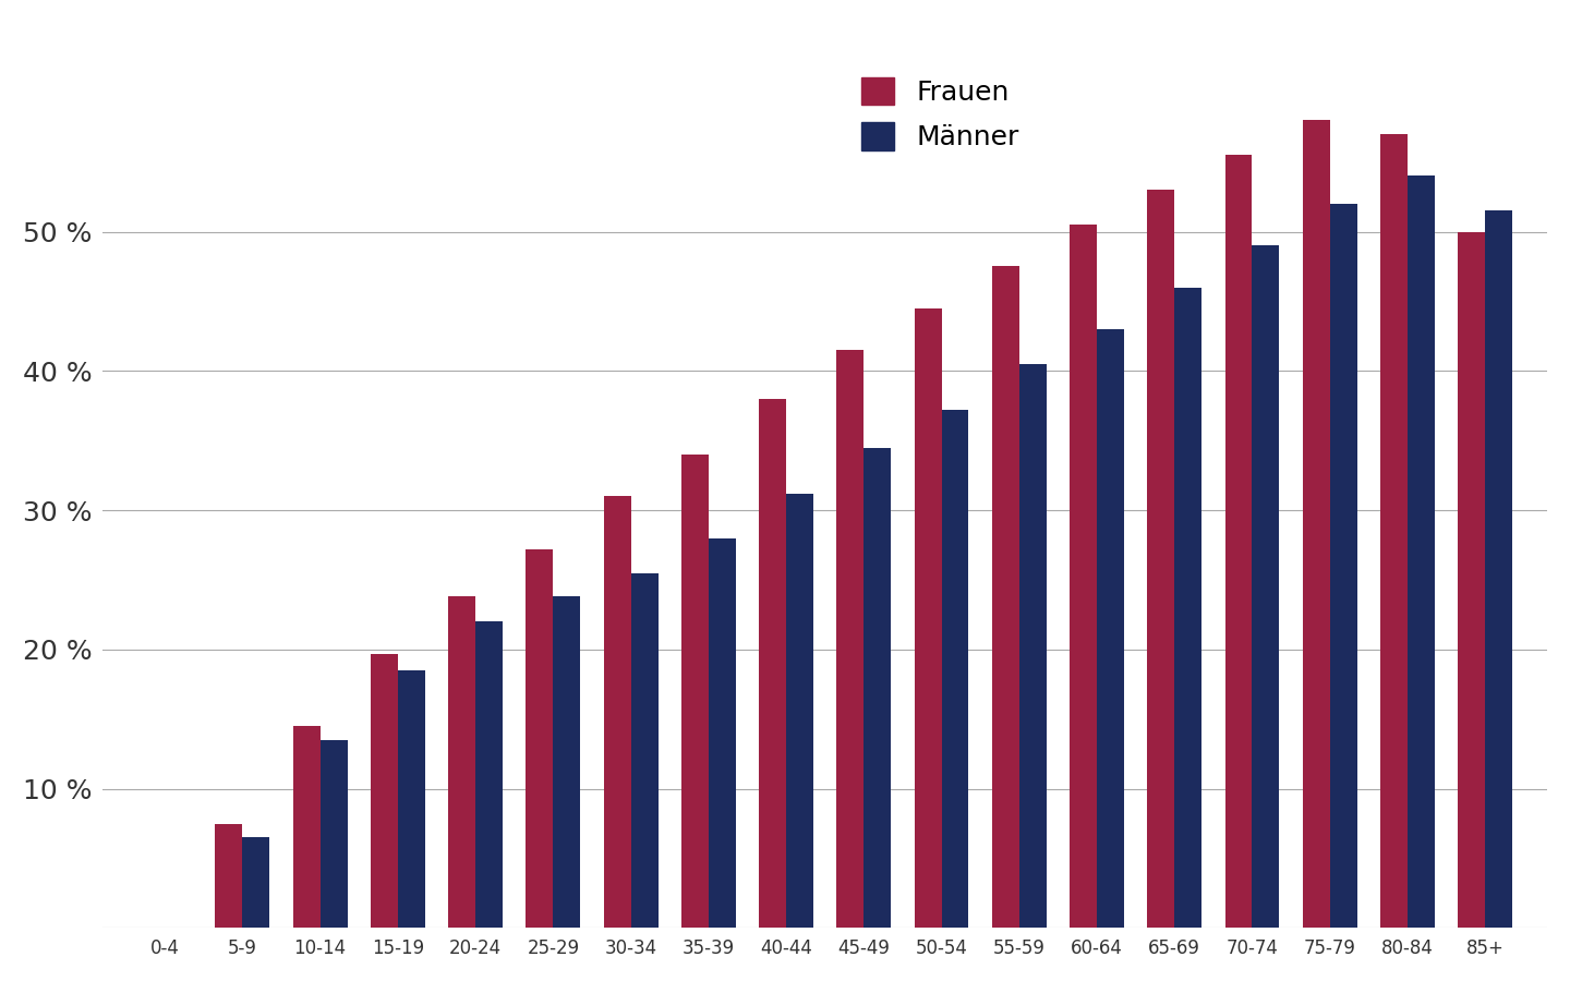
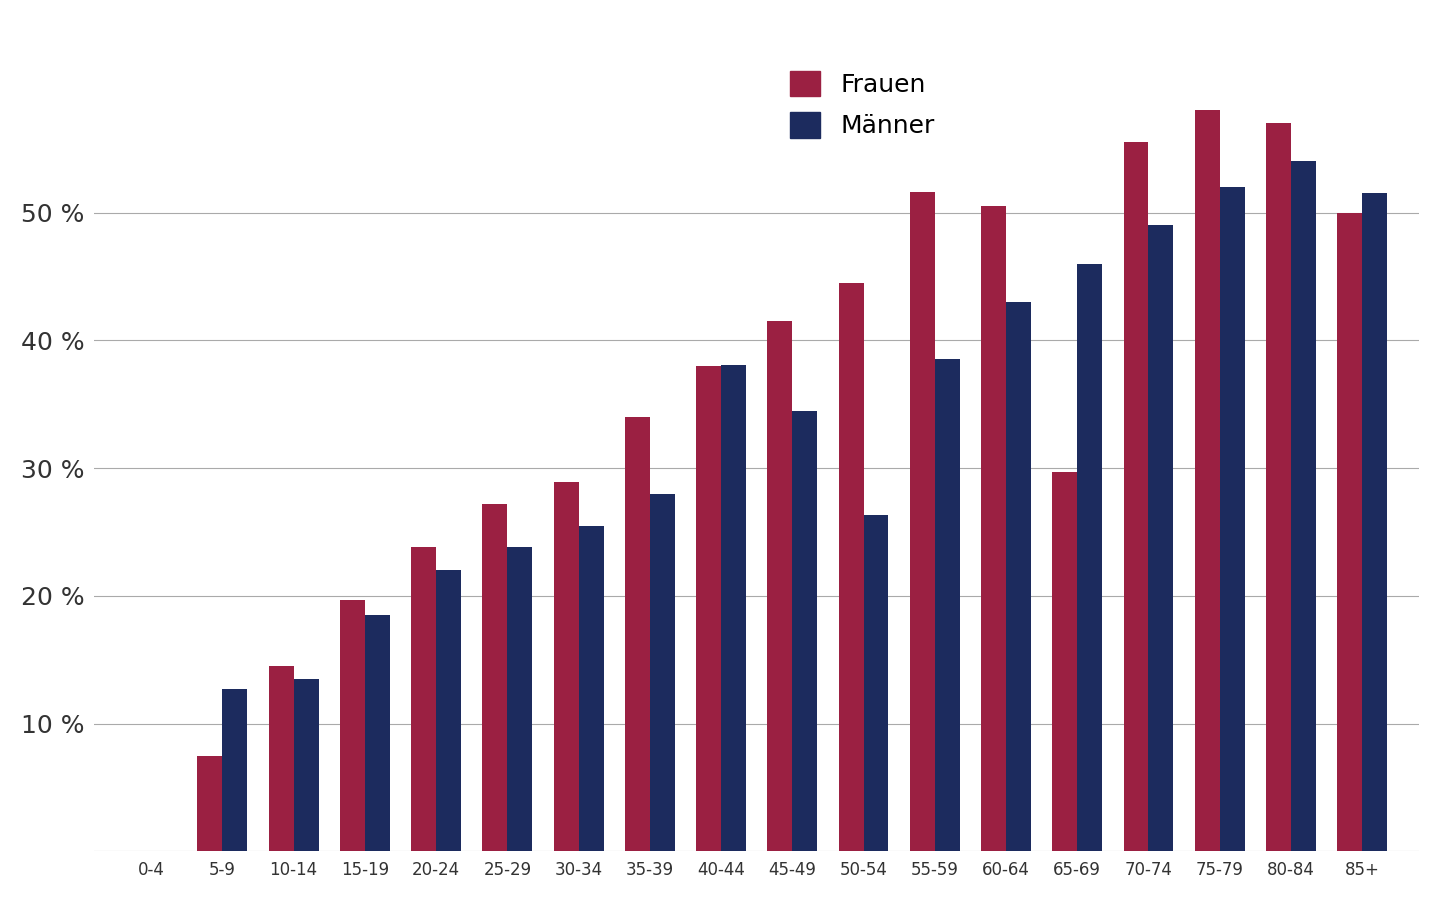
Männer/5-9: 6.5 % -> 12.7 %
Frauen/30-34: 31.0 % -> 28.9 %
Männer/40-44: 31.2 % -> 38.1 %
Männer/50-54: 37.2 % -> 26.3 %
Frauen/55-59: 47.5 % -> 51.6 %
Männer/55-59: 40.5 % -> 38.5 %
Frauen/65-69: 53.0 % -> 29.7 %
